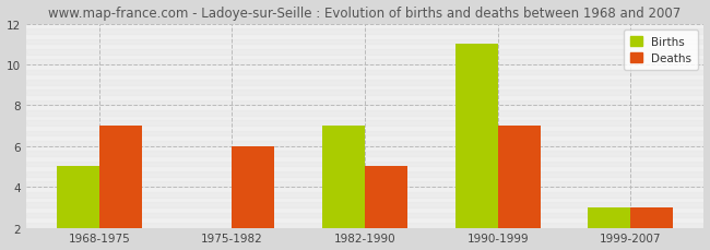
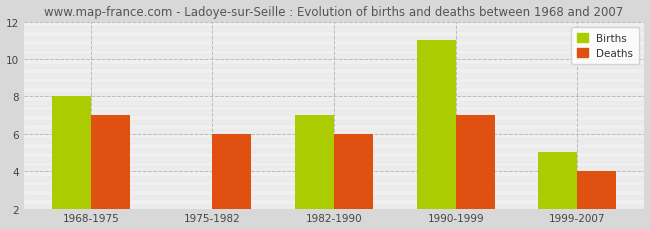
Births/1968-1975: 5 -> 8
Deaths/1982-1990: 5 -> 6
Births/1999-2007: 3 -> 5
Deaths/1999-2007: 3 -> 4
